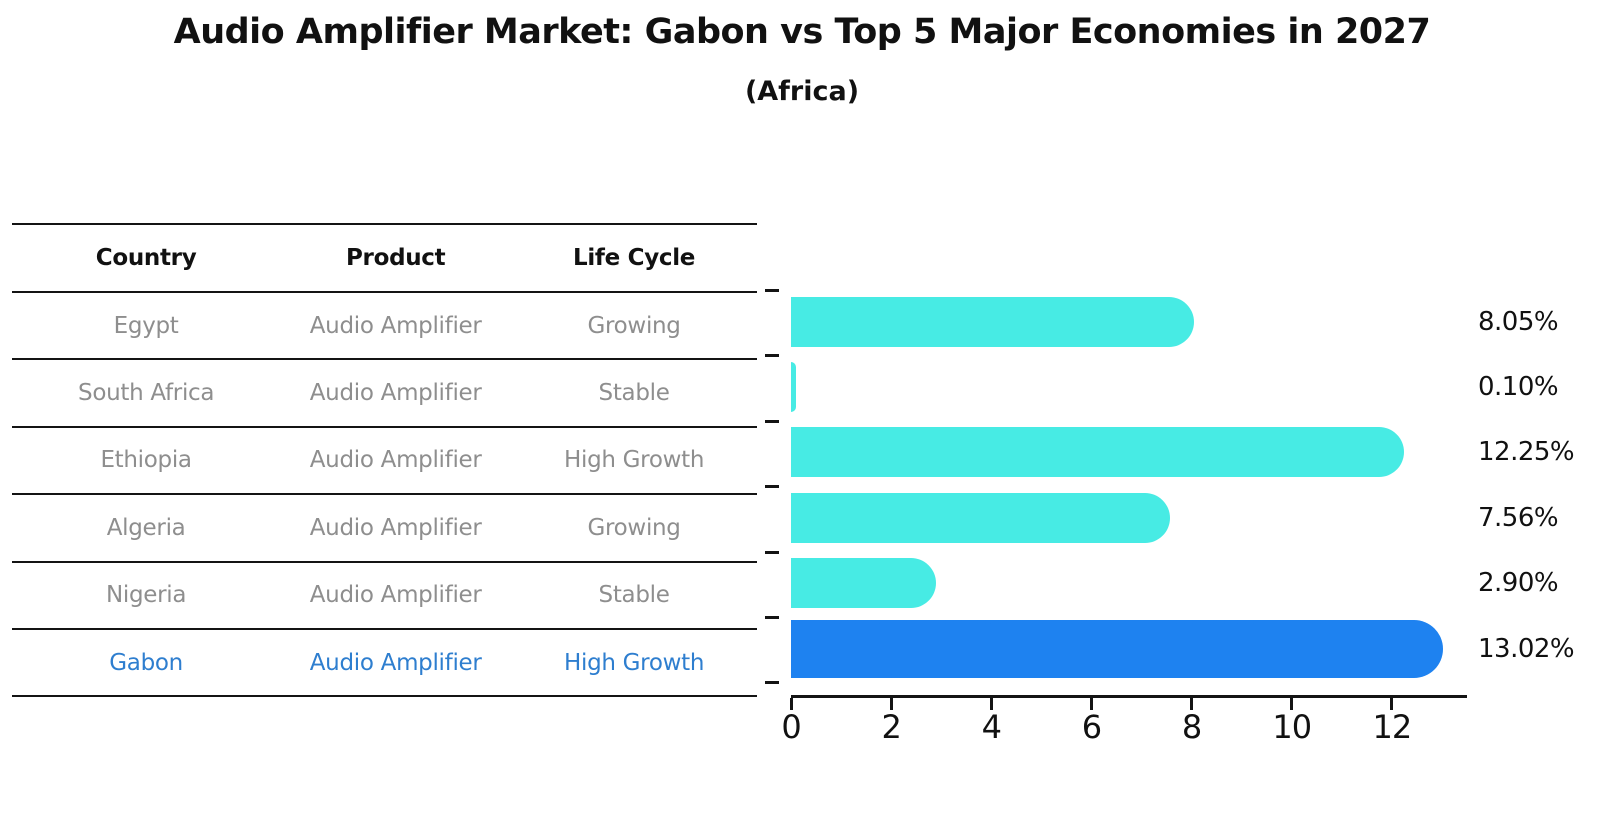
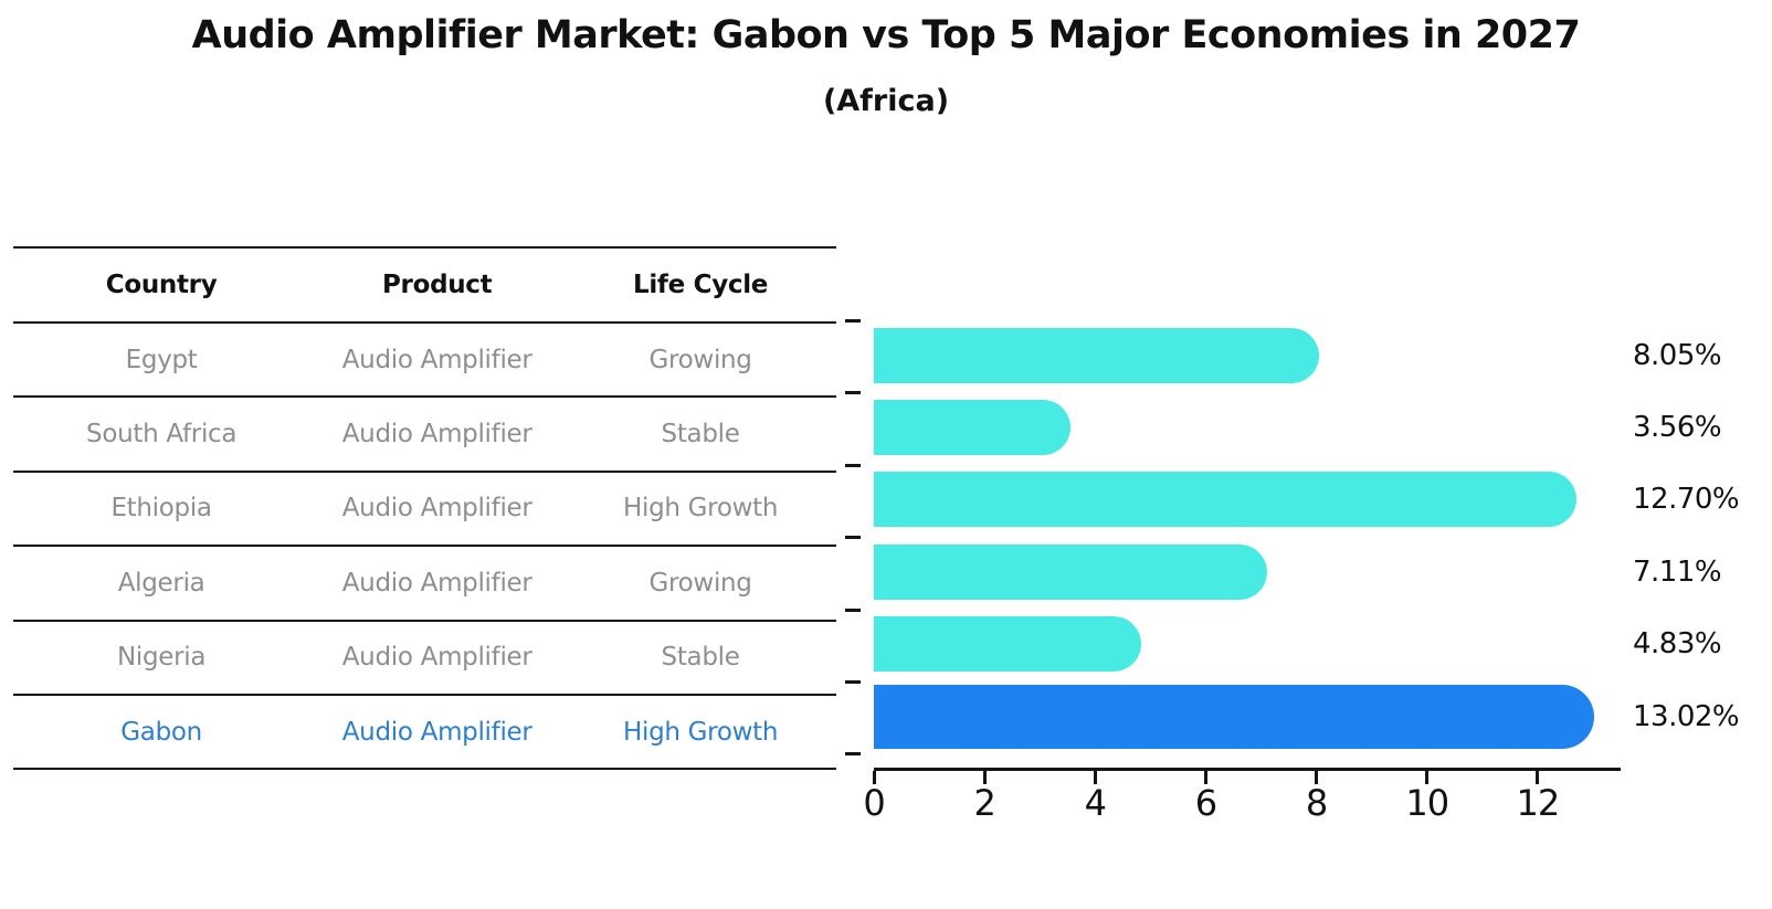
South Africa: 0.10% -> 3.56%
Ethiopia: 12.25% -> 12.70%
Algeria: 7.56% -> 7.11%
Nigeria: 2.90% -> 4.83%
